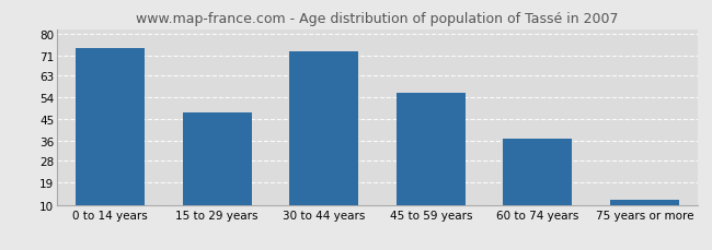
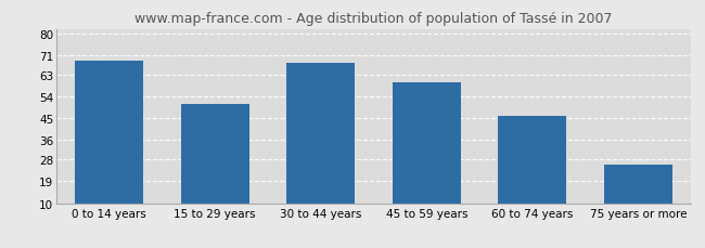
0 to 14 years: 74 -> 69
15 to 29 years: 48 -> 51
30 to 44 years: 73 -> 68
45 to 59 years: 56 -> 60
60 to 74 years: 37 -> 46
75 years or more: 12 -> 26
